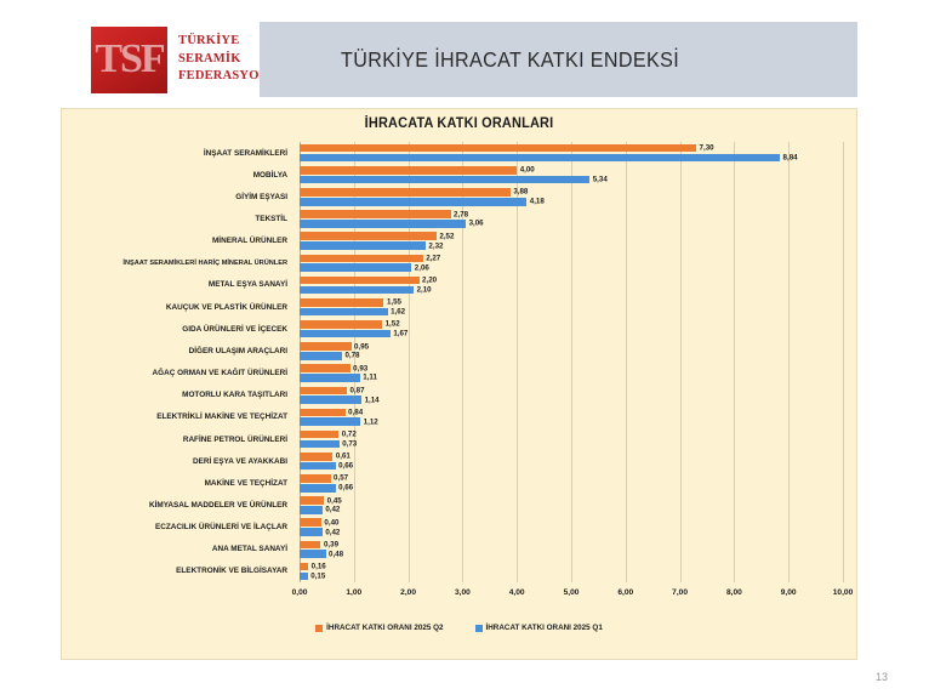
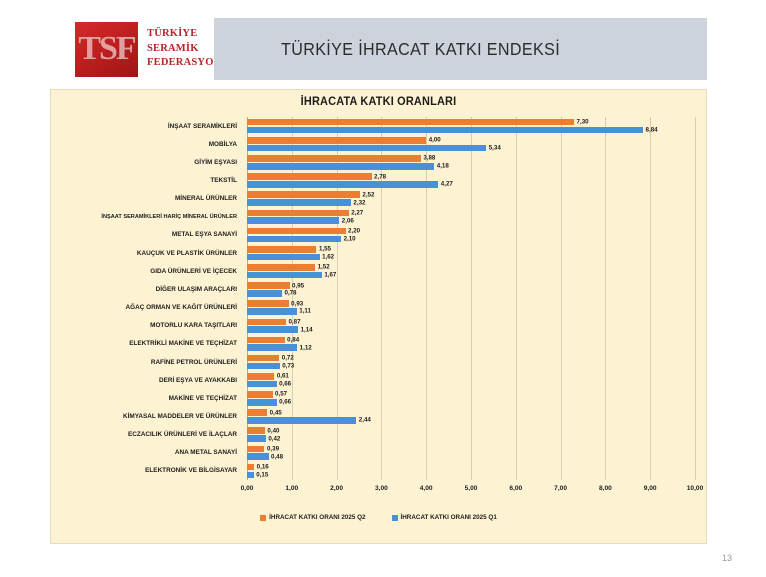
İHRACAT KATKI ORANI 2025 Q1/TEKSTİL: 3,06 -> 4,27
İHRACAT KATKI ORANI 2025 Q1/KİMYASAL MADDELER VE ÜRÜNLER: 0,42 -> 2,44
